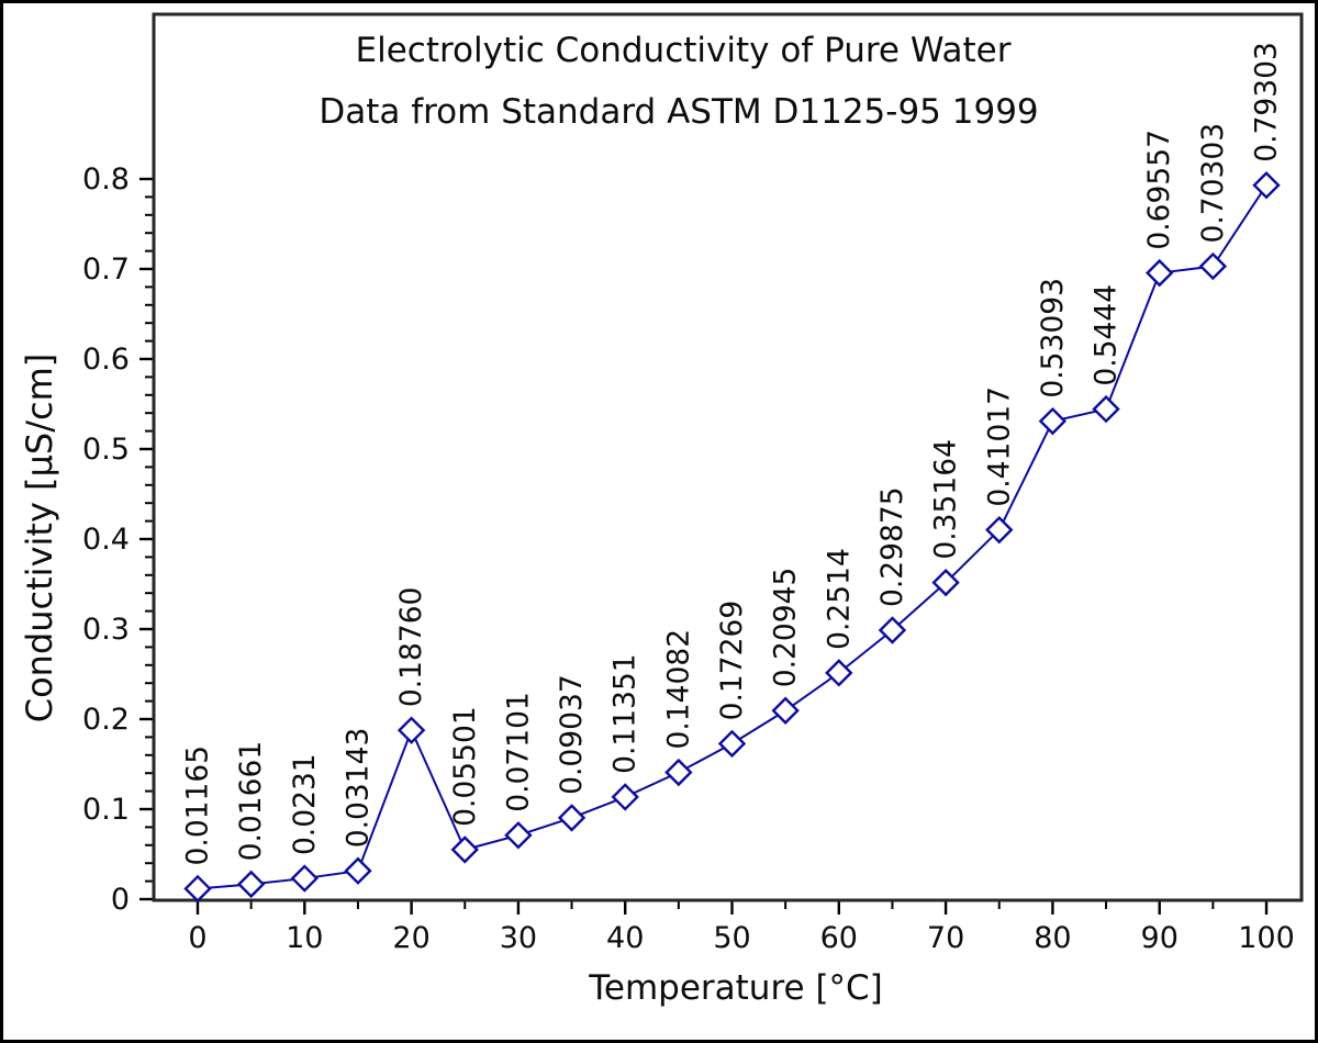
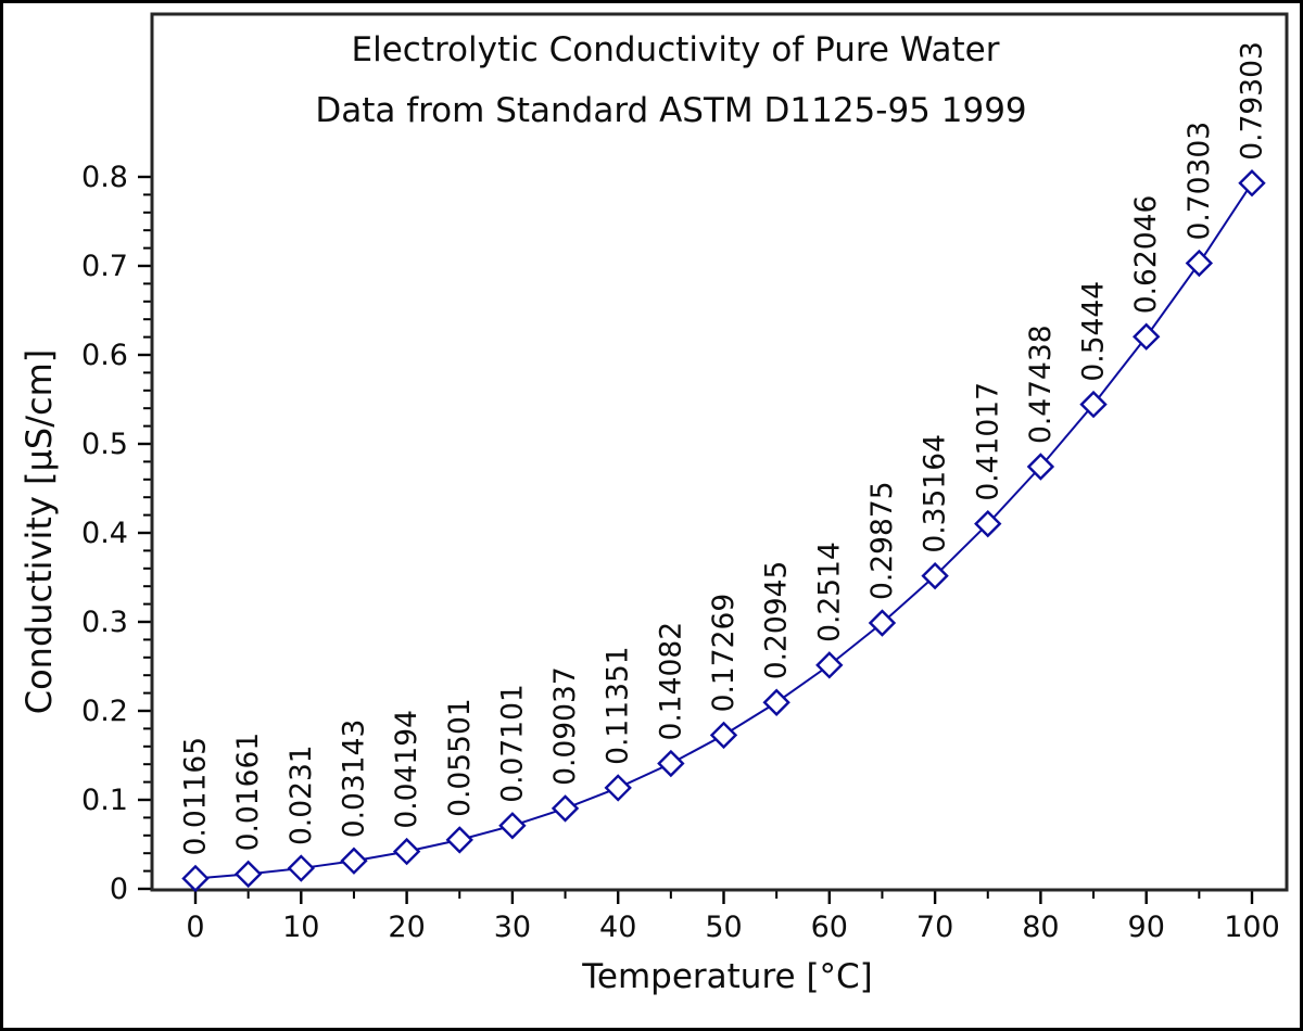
20: 0.18760 -> 0.04194
80: 0.53093 -> 0.47438
90: 0.69557 -> 0.62046
